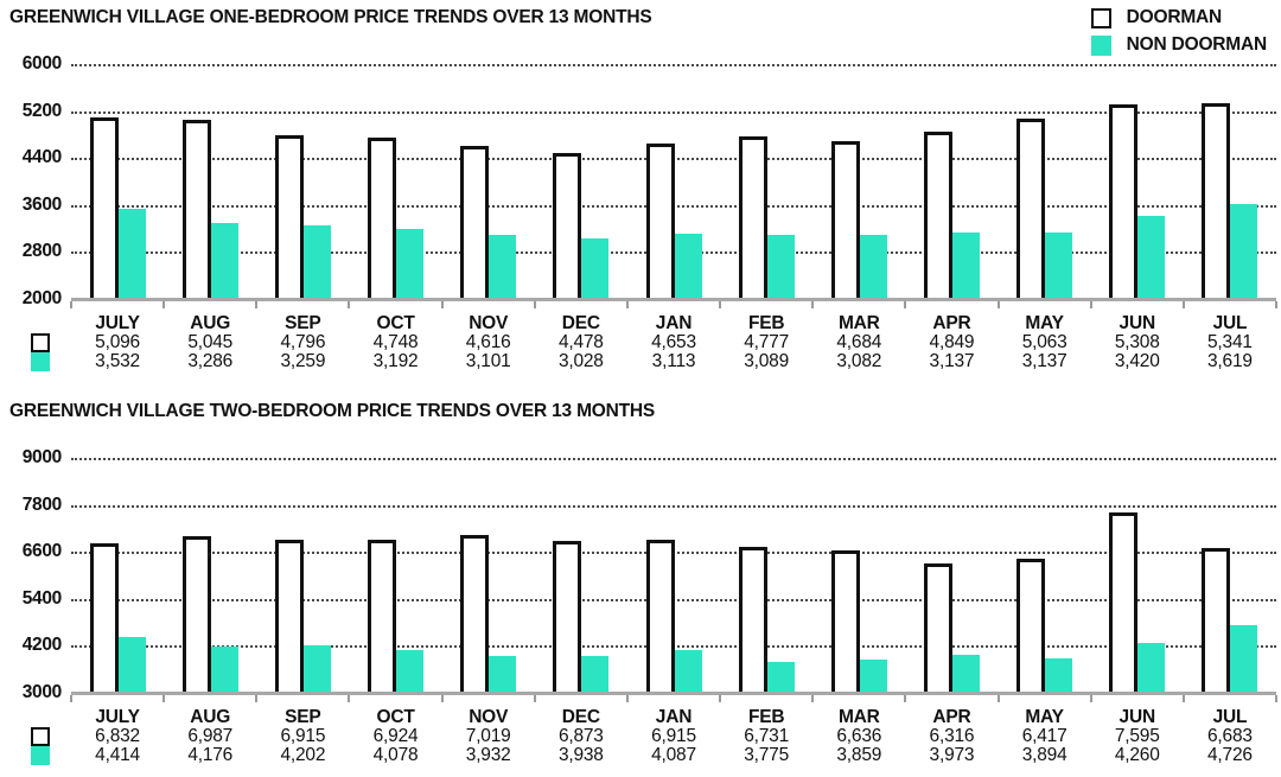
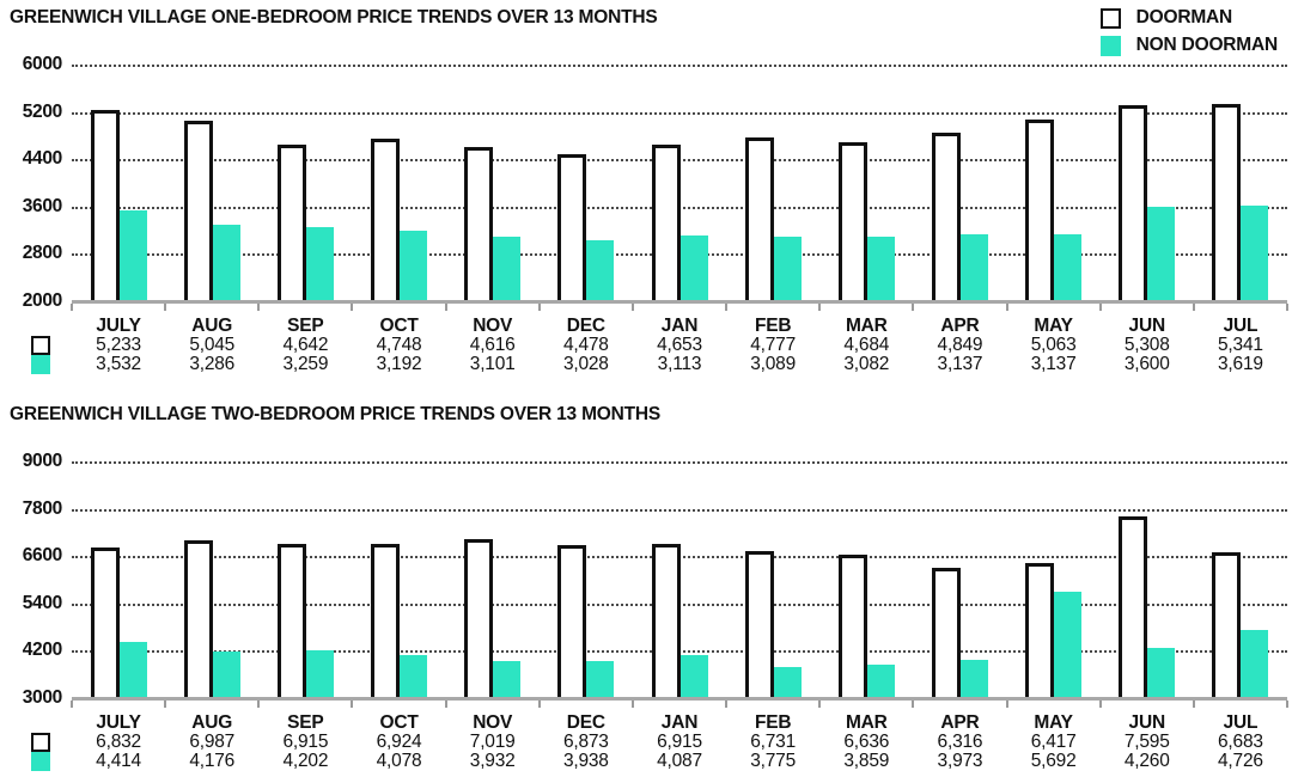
GREENWICH VILLAGE ONE-BEDROOM PRICE TRENDS OVER 13 MONTHS/DOORMAN/JULY: 5,096 -> 5,233
GREENWICH VILLAGE ONE-BEDROOM PRICE TRENDS OVER 13 MONTHS/DOORMAN/SEP: 4,796 -> 4,642
GREENWICH VILLAGE ONE-BEDROOM PRICE TRENDS OVER 13 MONTHS/NON DOORMAN/JUN: 3,420 -> 3,600
GREENWICH VILLAGE TWO-BEDROOM PRICE TRENDS OVER 13 MONTHS/NON DOORMAN/MAY: 3,894 -> 5,692
